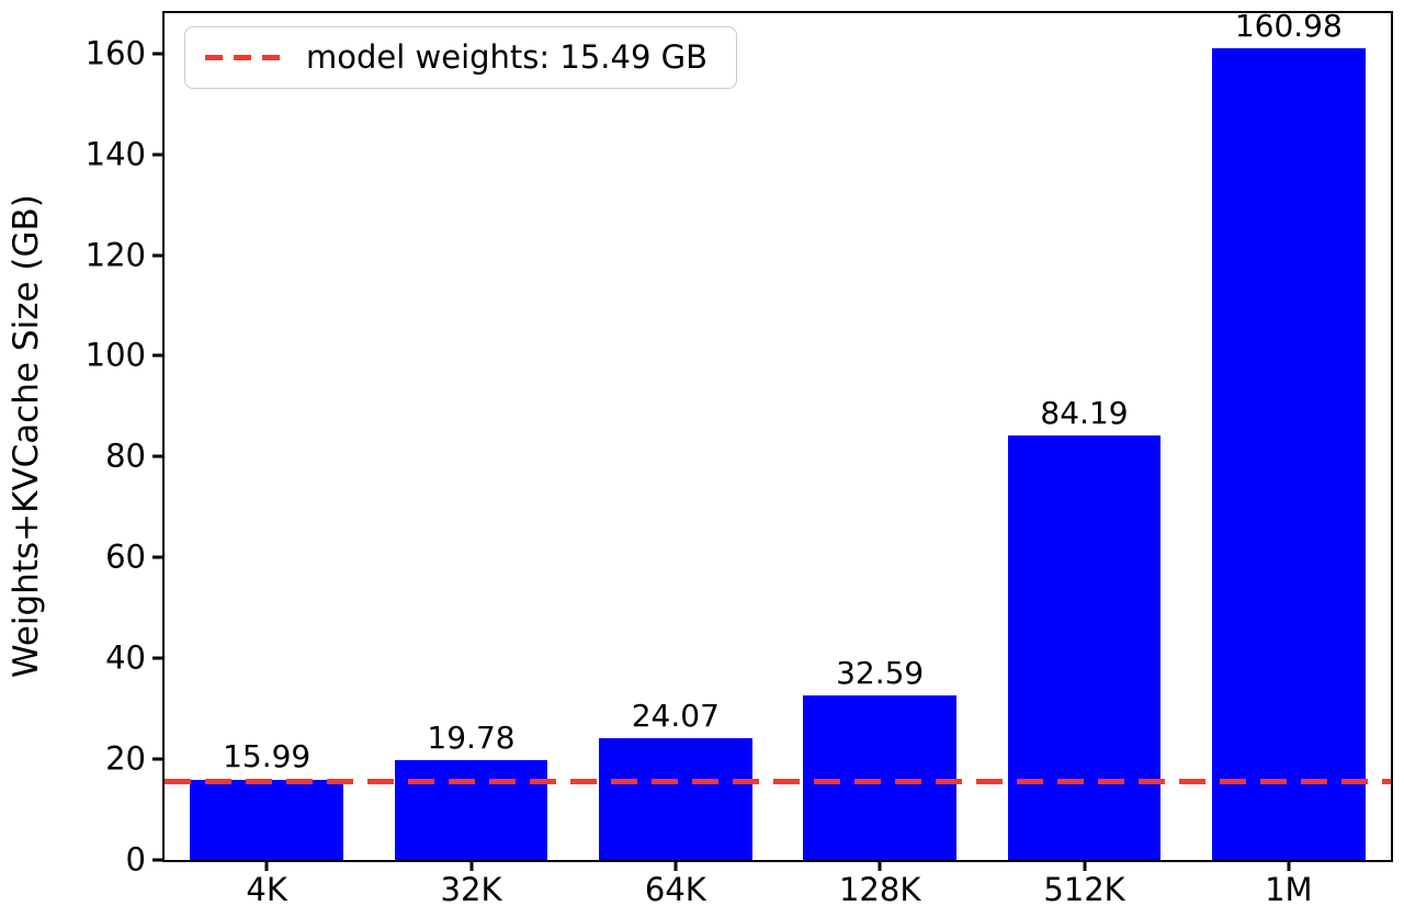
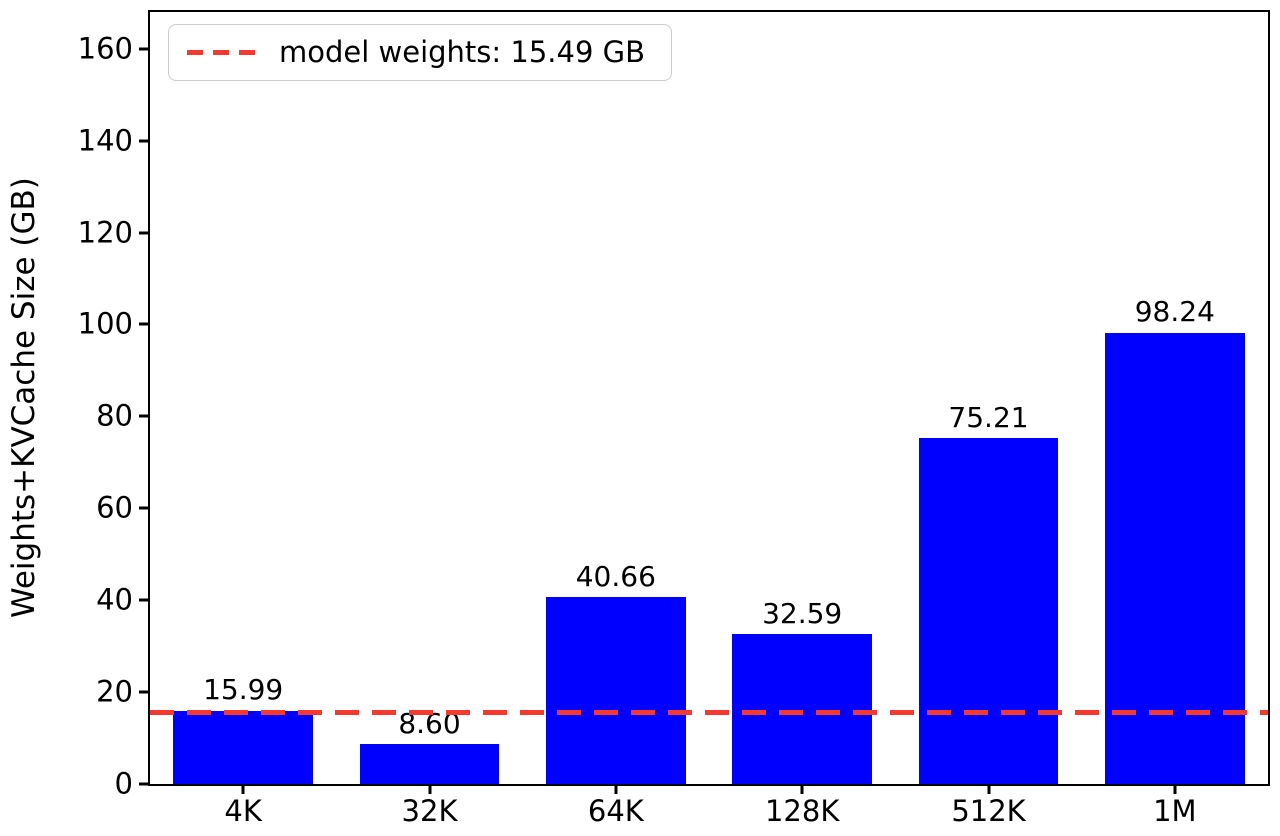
32K: 19.78 -> 8.60
64K: 24.07 -> 40.66
512K: 84.19 -> 75.21
1M: 160.98 -> 98.24
